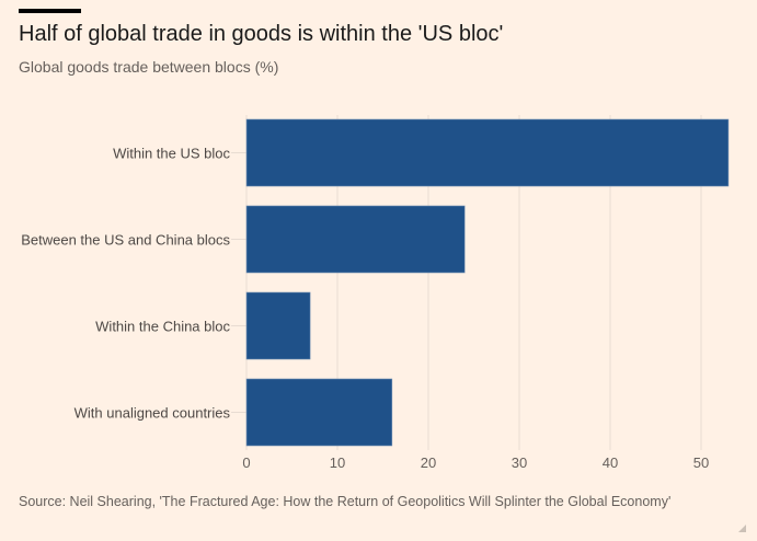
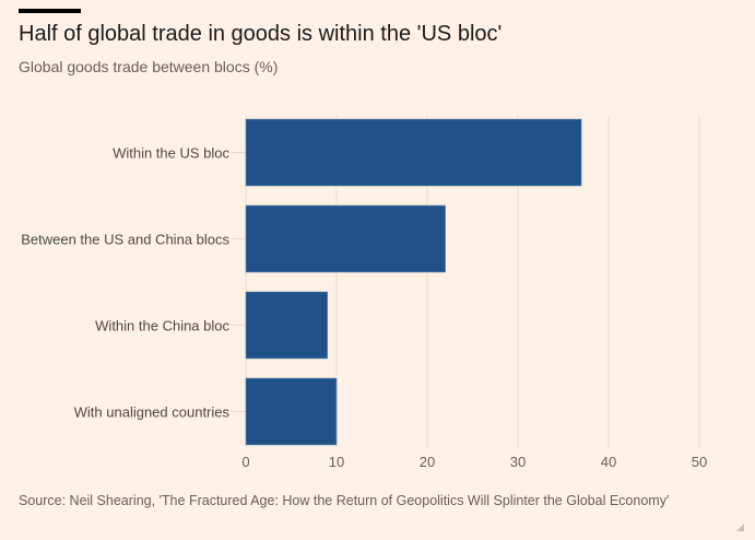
Within the US bloc: 53 -> 37
Between the US and China blocs: 24 -> 22
Within the China bloc: 7 -> 9
With unaligned countries: 16 -> 10
